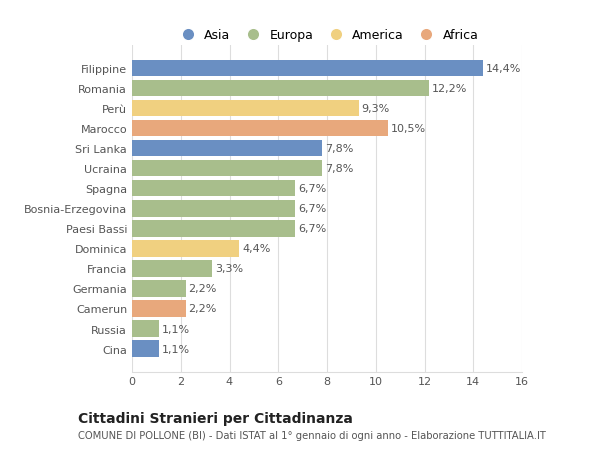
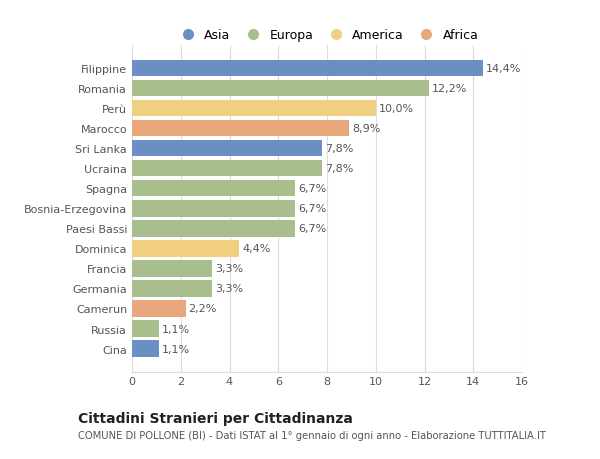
Perù: 9,3% -> 10,0%
Marocco: 10,5% -> 8,9%
Germania: 2,2% -> 3,3%
